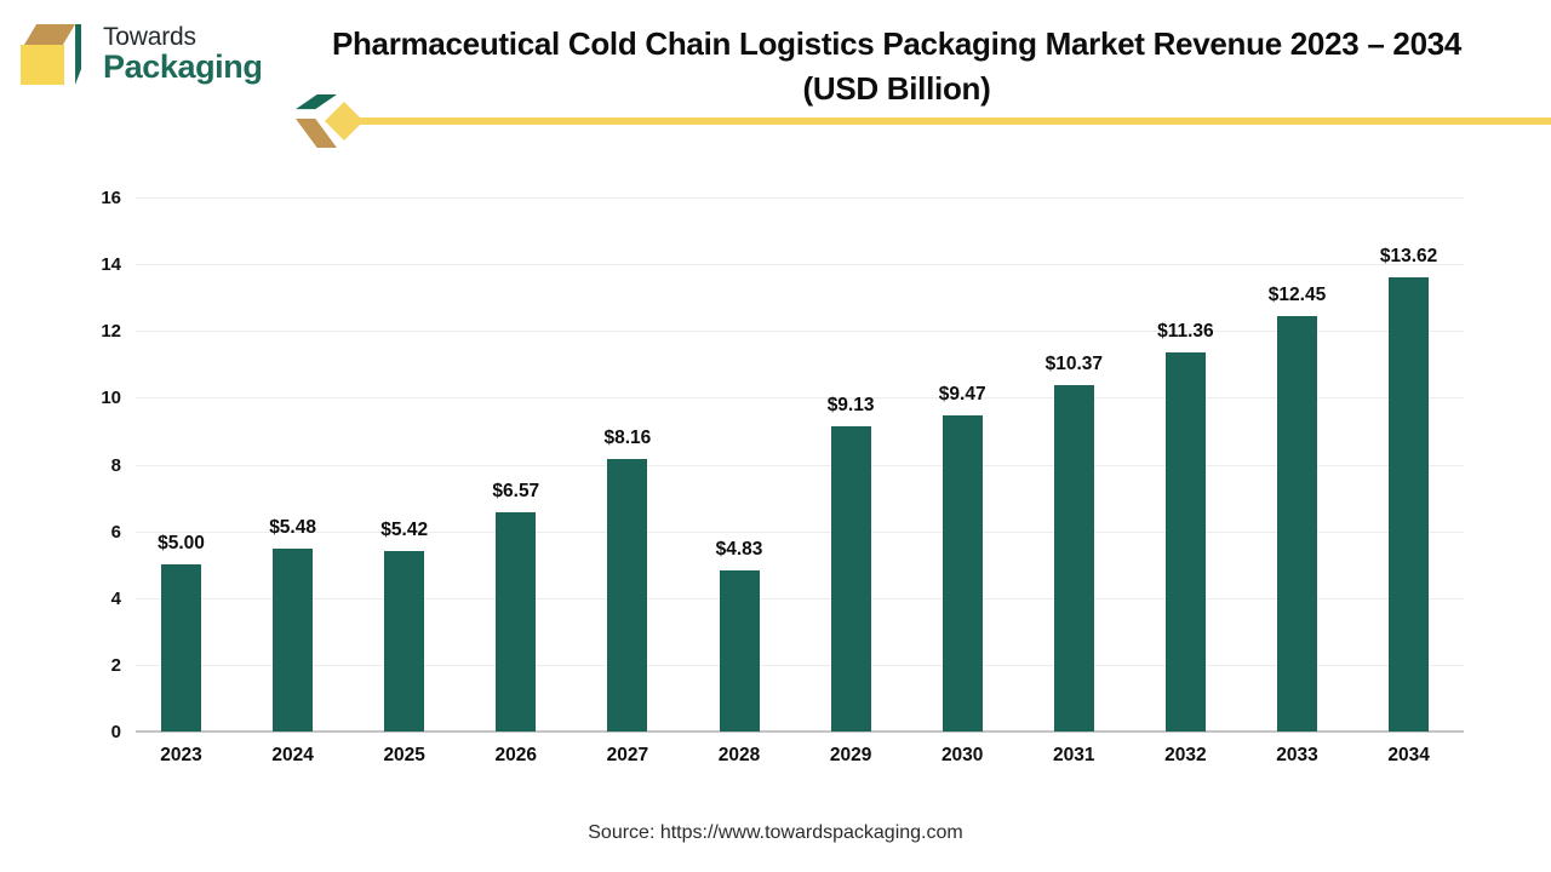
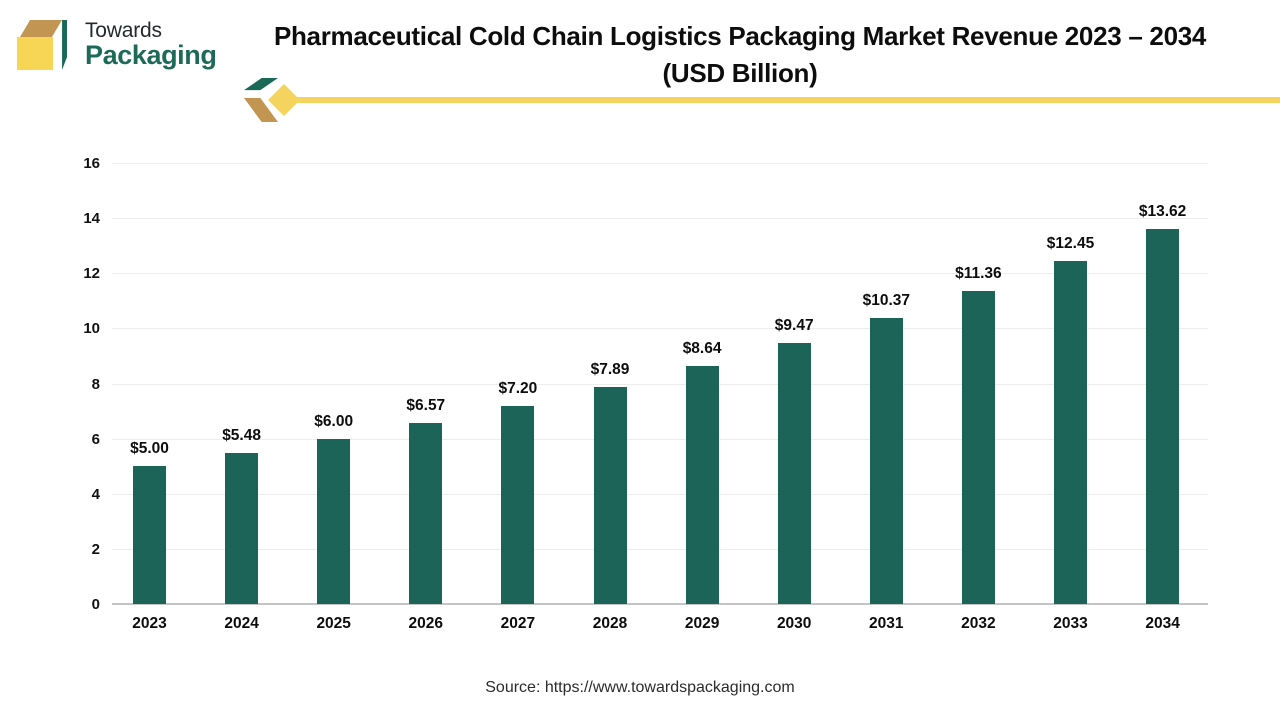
2025: $5.42 -> $6.00
2027: $8.16 -> $7.20
2028: $4.83 -> $7.89
2029: $9.13 -> $8.64
